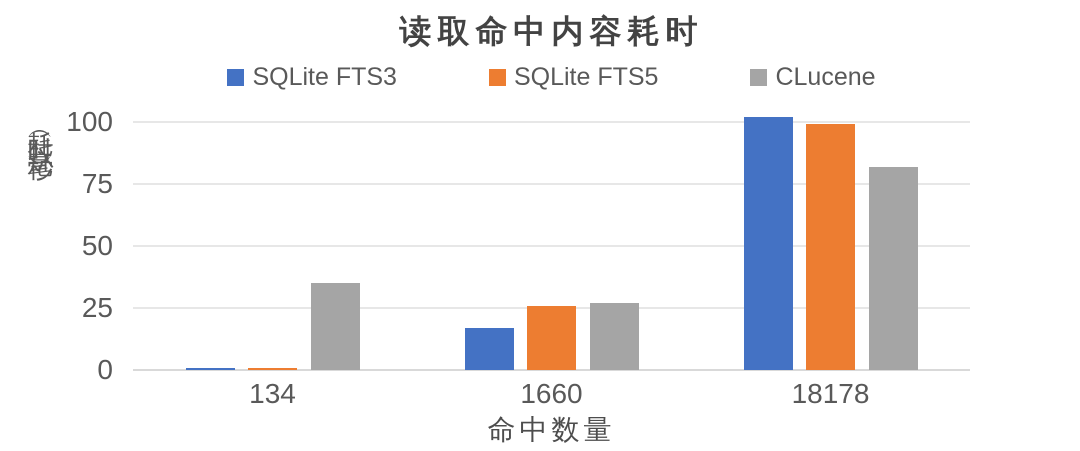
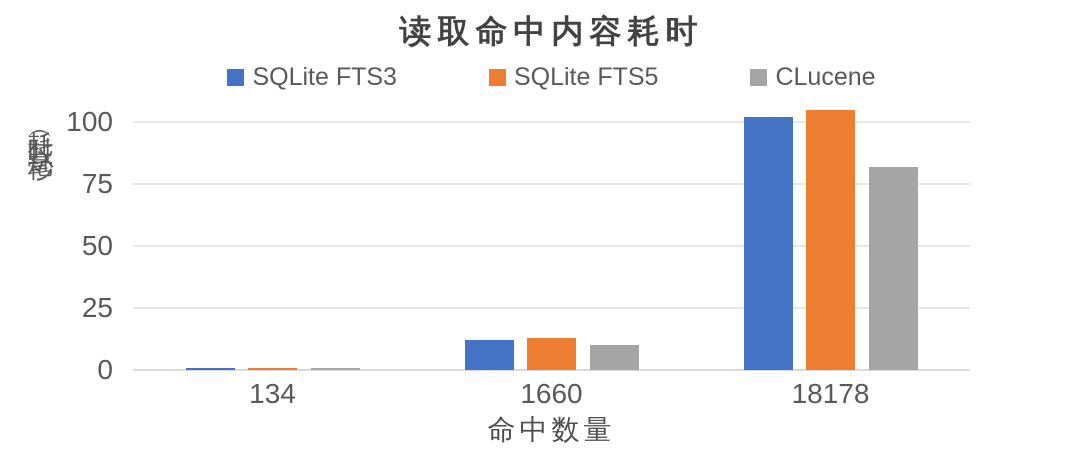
CLucene/134: 35 -> 1
SQLite FTS3/1660: 17 -> 12
SQLite FTS5/1660: 26 -> 13
CLucene/1660: 27 -> 10
SQLite FTS5/18178: 99 -> 105
